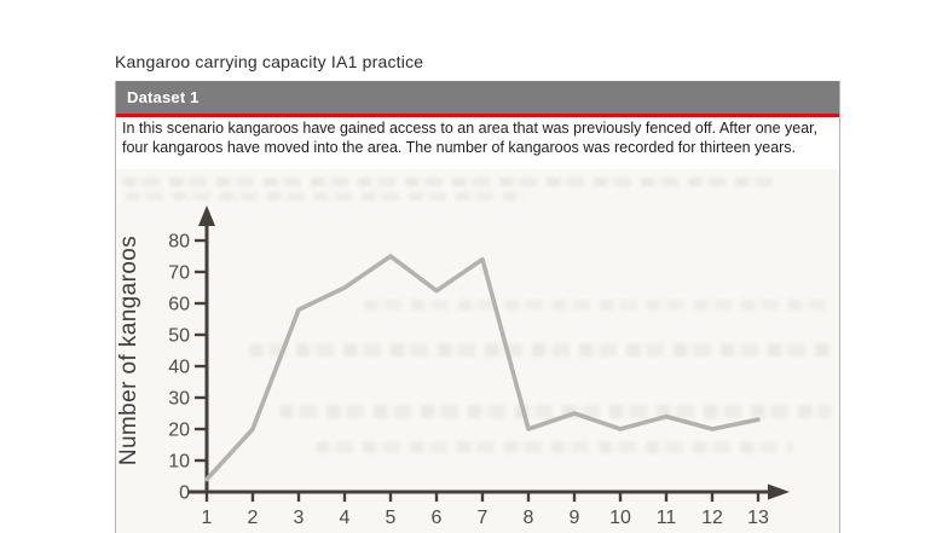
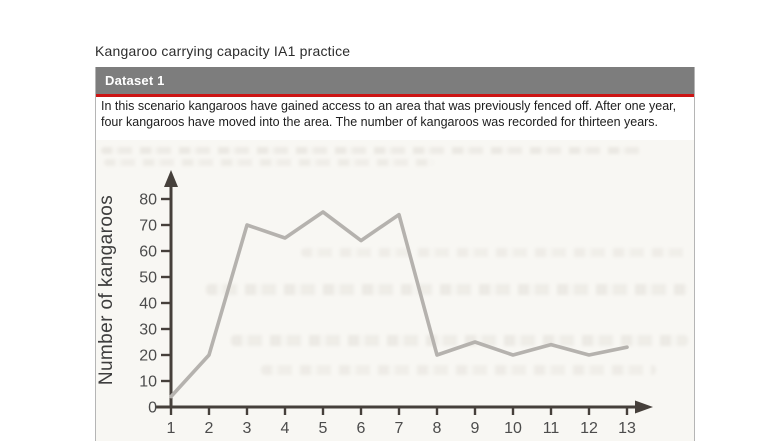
3: 58 -> 70
